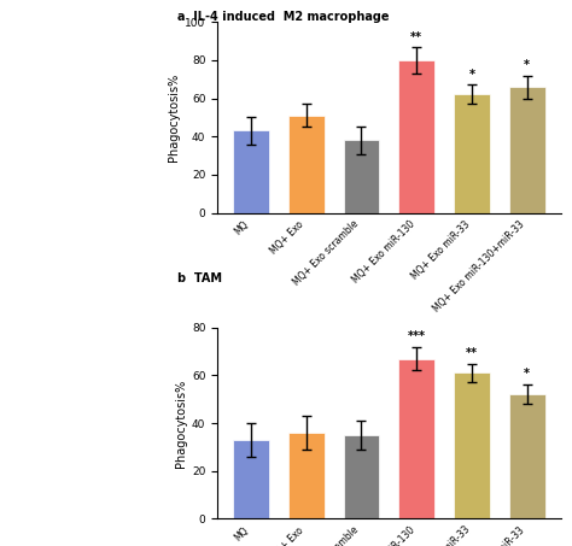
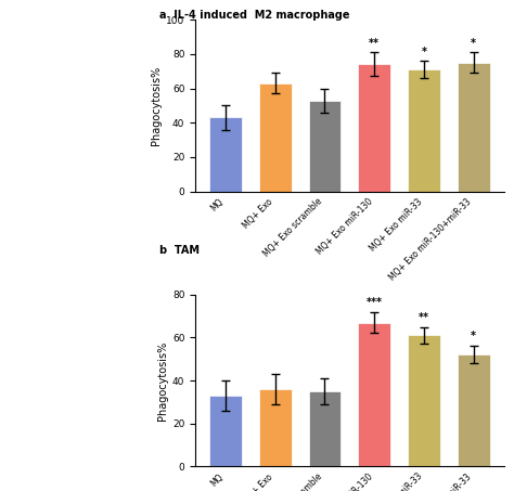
MQ+ Exo: 51 -> 63
MQ+ Exo scramble: 38 -> 53
MQ+ Exo miR-130: 80 -> 74
MQ+ Exo miR-33: 62 -> 71
MQ+ Exo miR-130+miR-33: 66 -> 75
